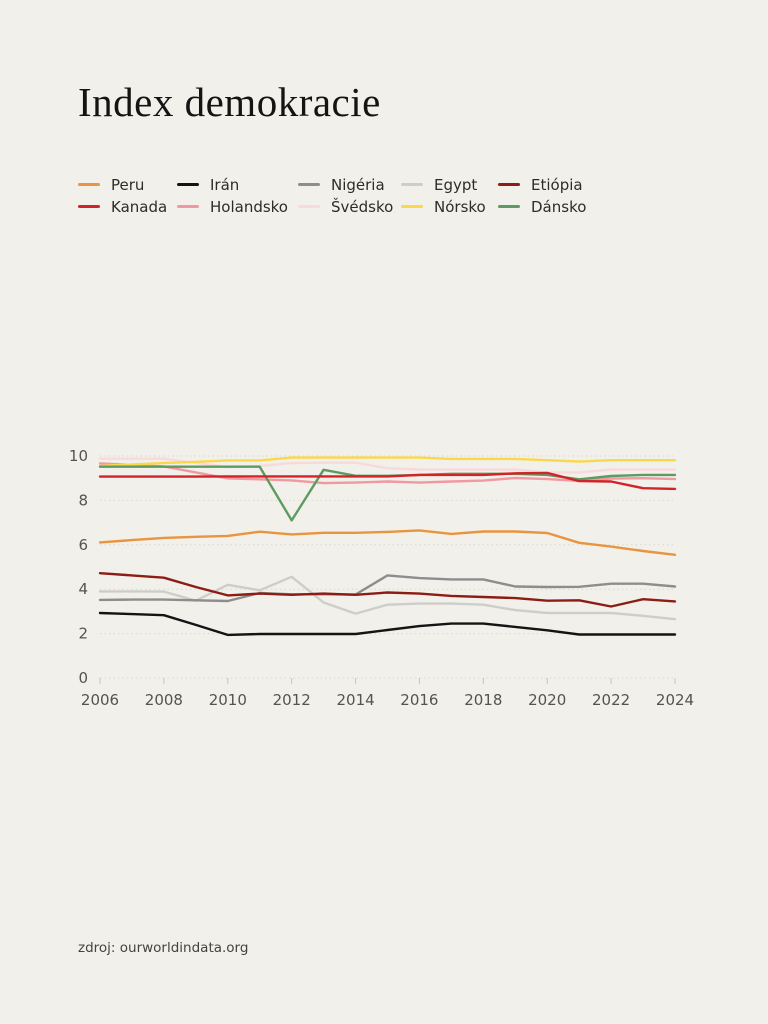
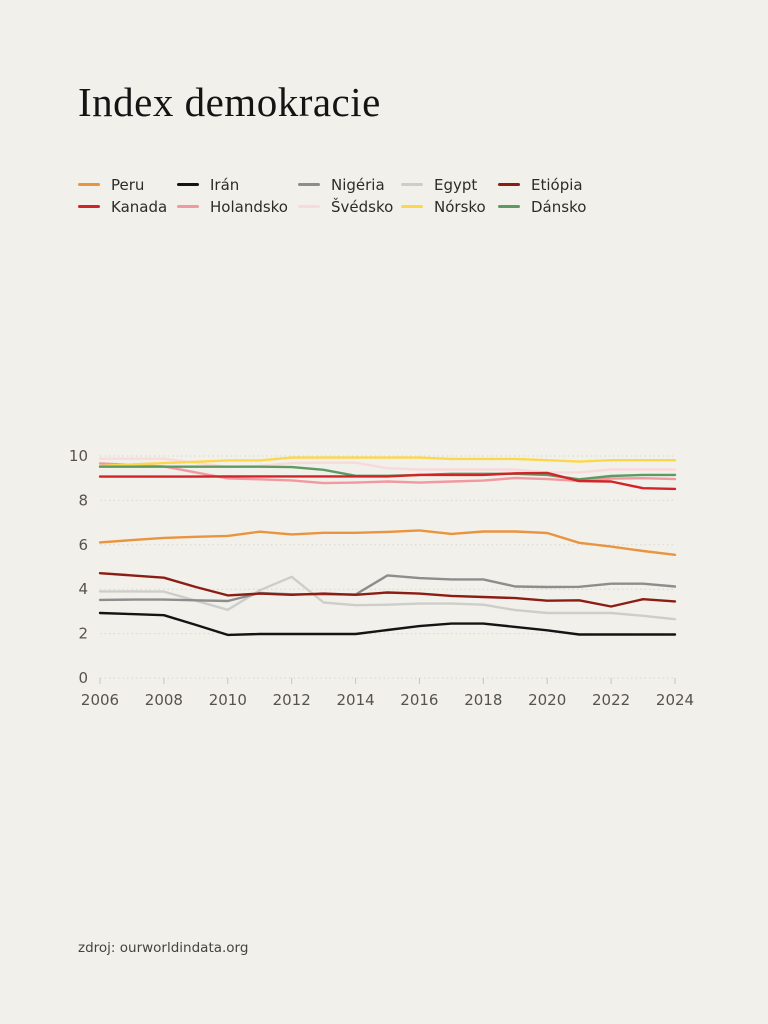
Egypt/2010: 4.2 -> 3.1
Dánsko/2012: 7.1 -> 9.5
Egypt/2014: 2.9 -> 3.3
